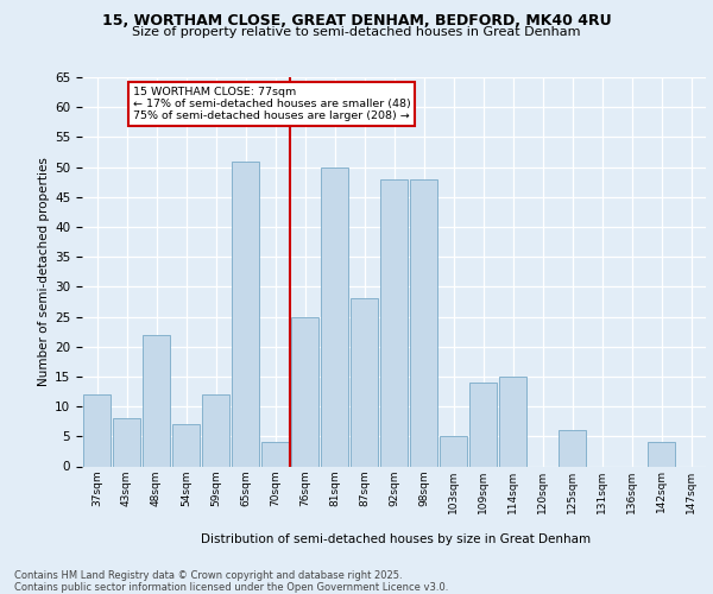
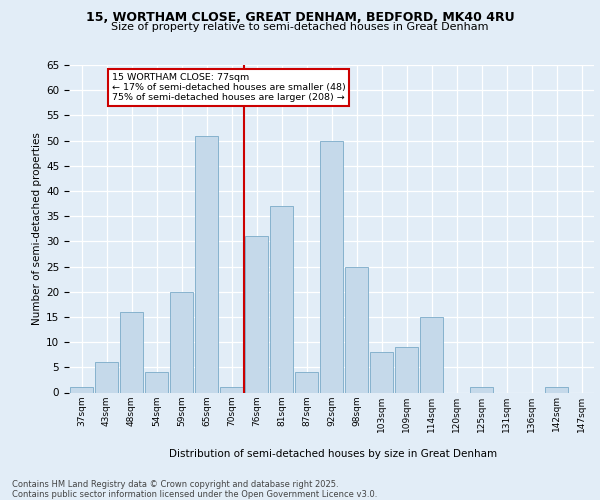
37sqm: 12 -> 1
43sqm: 8 -> 6
48sqm: 22 -> 16
54sqm: 7 -> 4
59sqm: 12 -> 20
70sqm: 4 -> 1
76sqm: 25 -> 31
81sqm: 50 -> 37
87sqm: 28 -> 4
92sqm: 48 -> 50
98sqm: 48 -> 25
103sqm: 5 -> 8
109sqm: 14 -> 9
125sqm: 6 -> 1
142sqm: 4 -> 1
